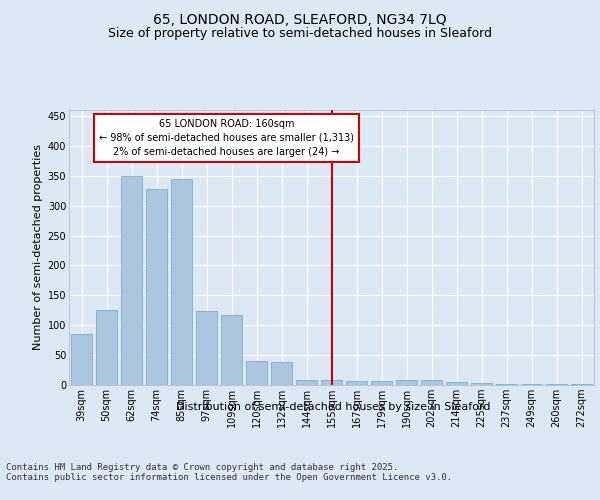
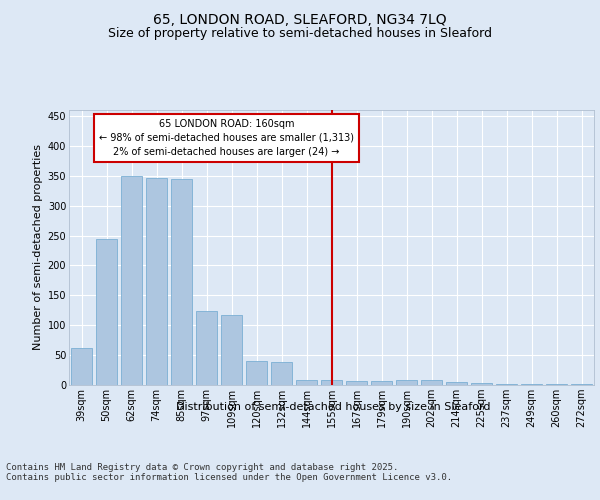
39sqm: 86 -> 62
50sqm: 126 -> 245
74sqm: 328 -> 347
